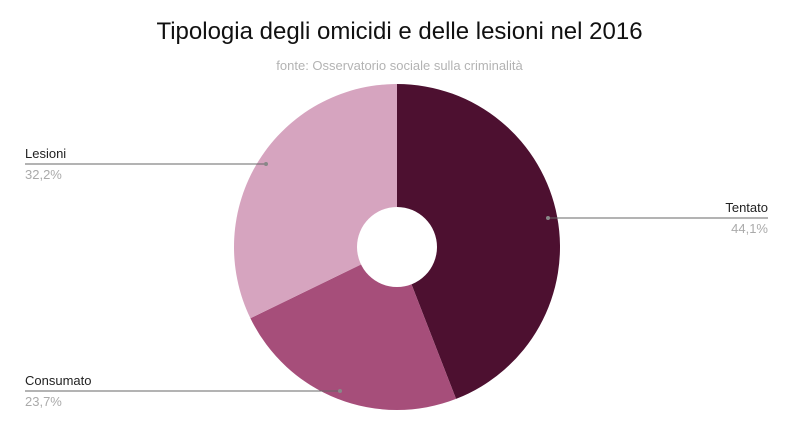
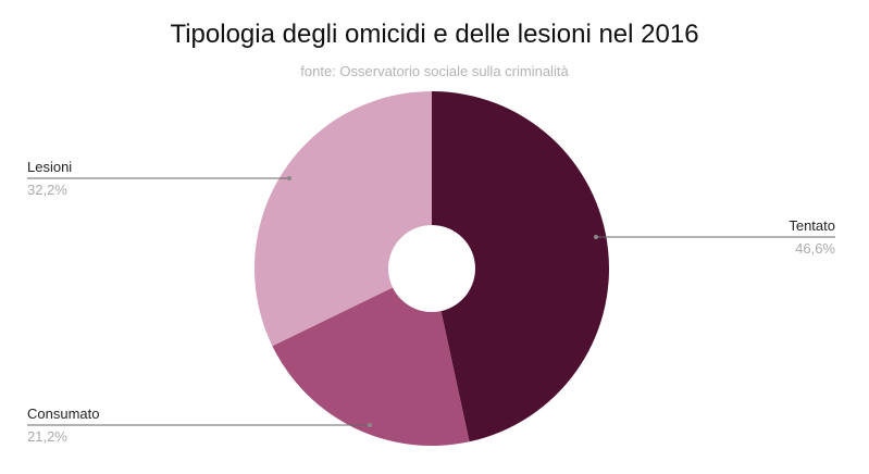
Tentato: 44,1% -> 46,6%
Consumato: 23,7% -> 21,2%
